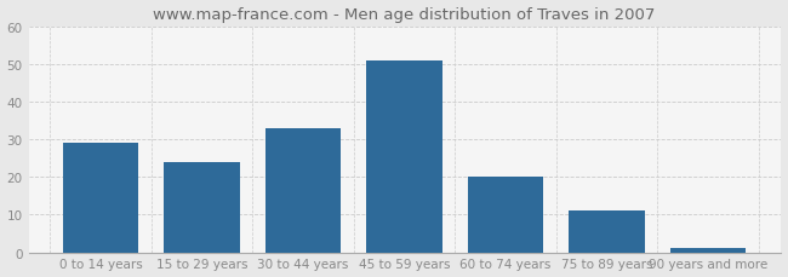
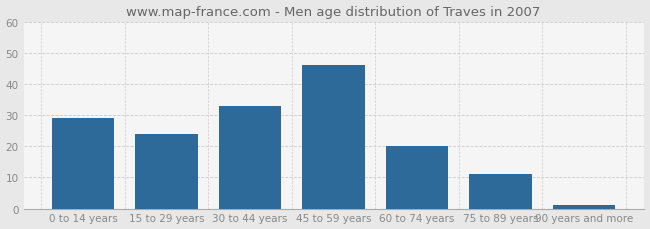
45 to 59 years: 51 -> 46
